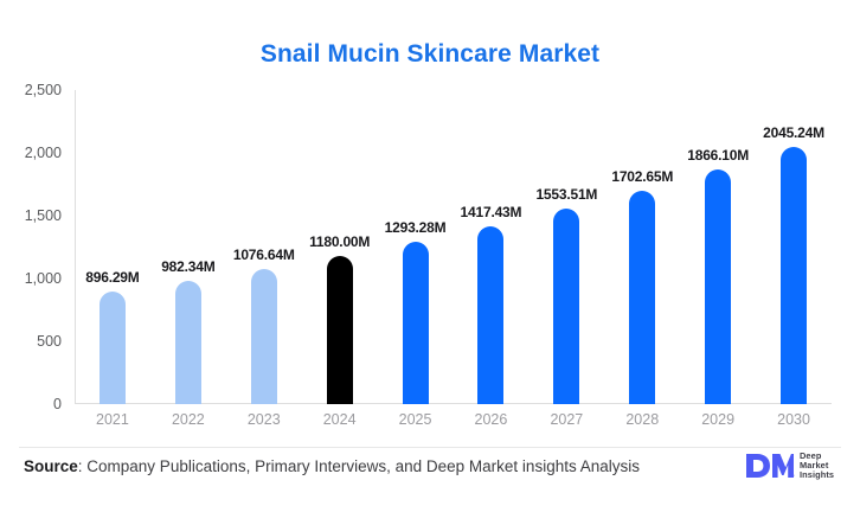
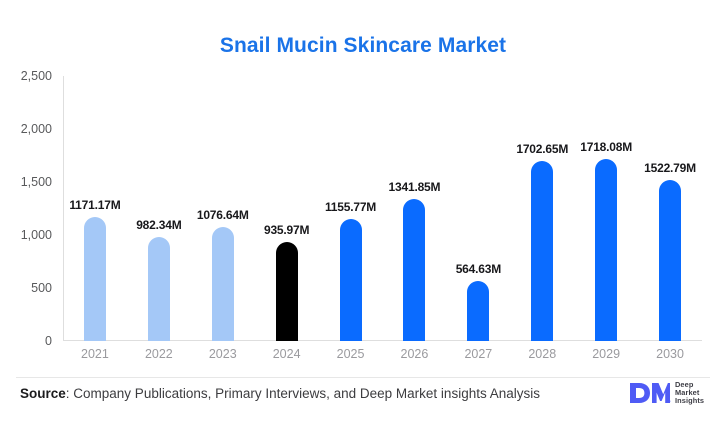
2021: 896.29M -> 1171.17M
2024: 1180.00M -> 935.97M
2025: 1293.28M -> 1155.77M
2026: 1417.43M -> 1341.85M
2027: 1553.51M -> 564.63M
2029: 1866.10M -> 1718.08M
2030: 2045.24M -> 1522.79M
